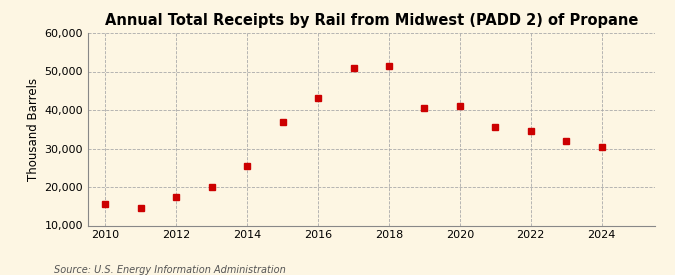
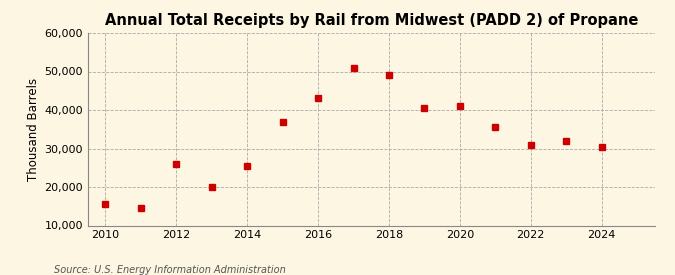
2012: 17,500 -> 26,000
2018: 51,500 -> 49,000
2022: 34,500 -> 31,000
